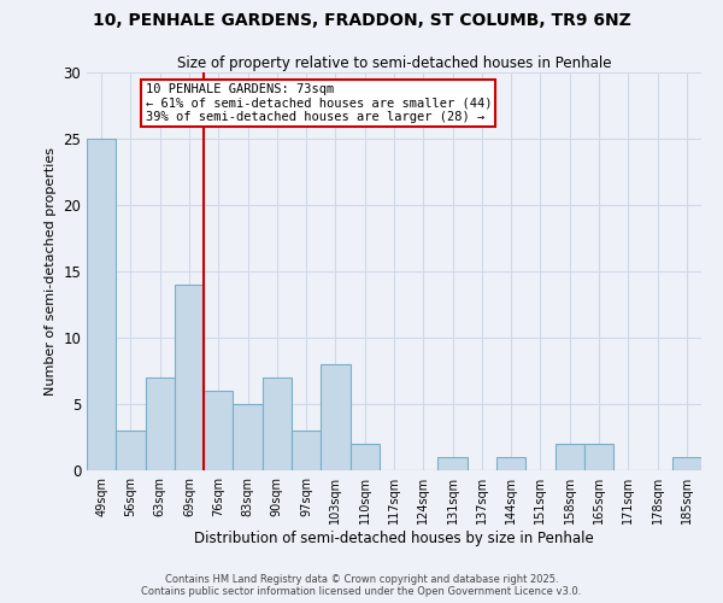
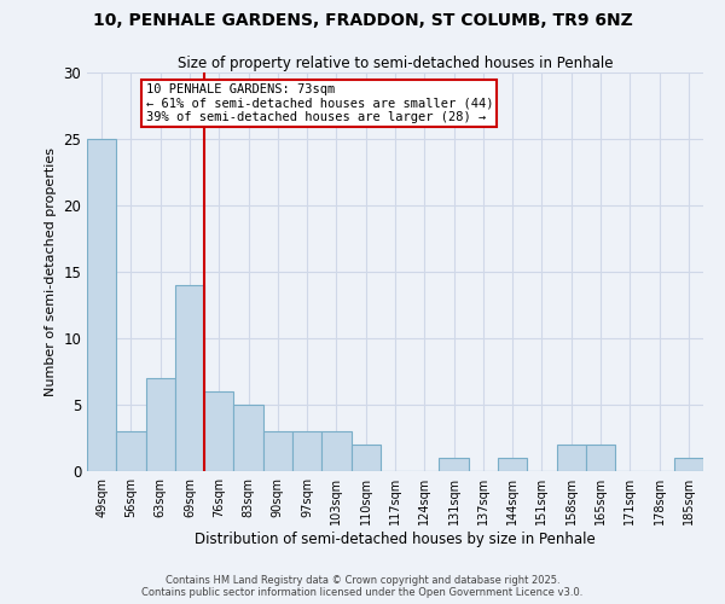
90sqm: 7 -> 3
103sqm: 8 -> 3
